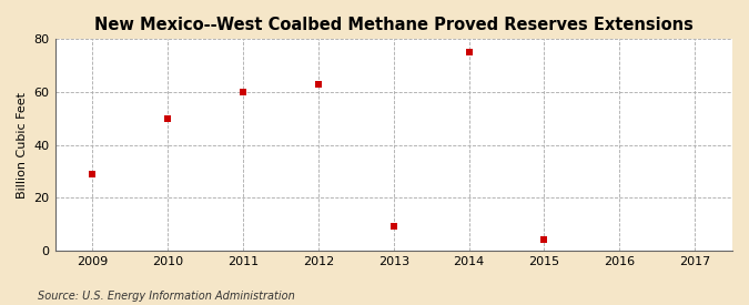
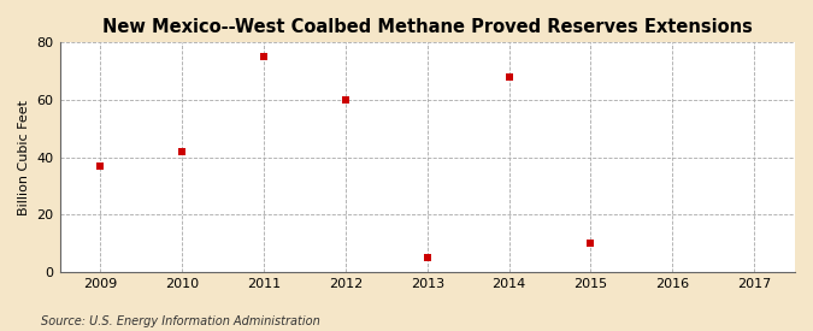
2009: 29 -> 37
2010: 50 -> 42
2011: 60 -> 75
2012: 63 -> 60
2013: 9 -> 5
2014: 75 -> 68
2015: 4 -> 10
